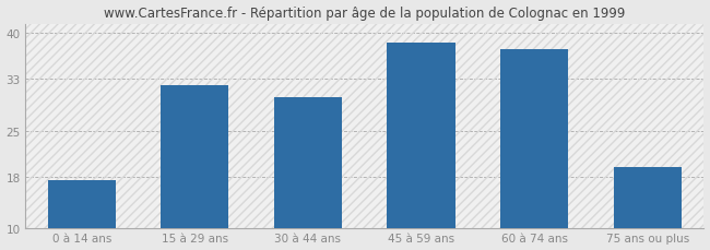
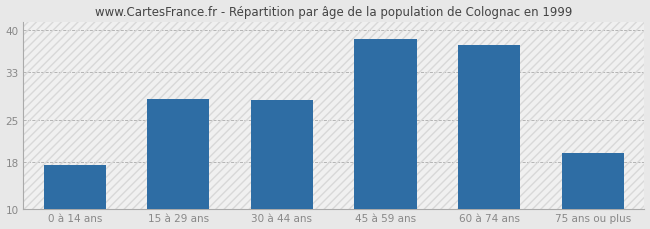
15 à 29 ans: 32.0 -> 28.5
30 à 44 ans: 30.2 -> 28.3
